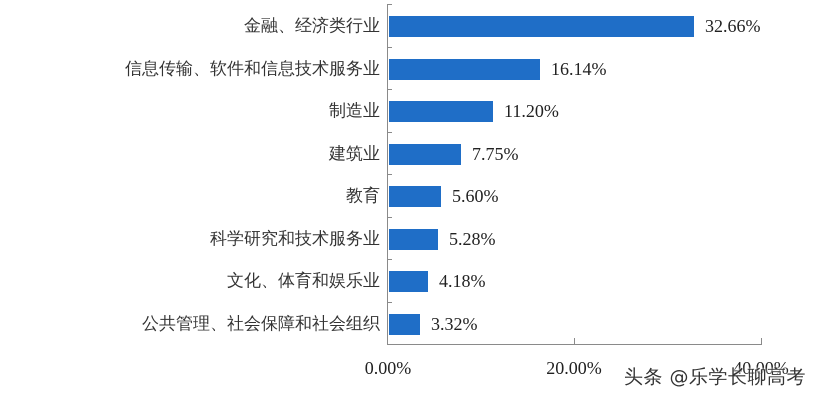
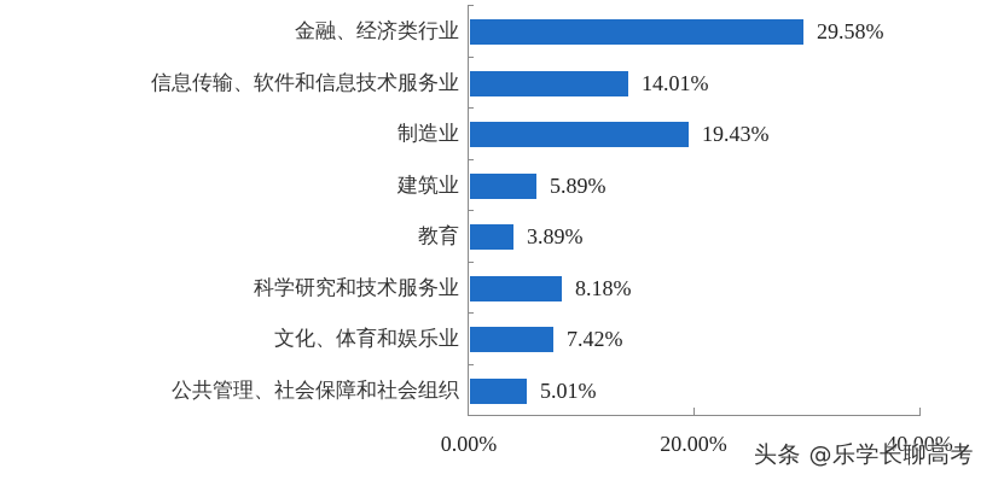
金融、经济类行业: 32.66% -> 29.58%
信息传输、软件和信息技术服务业: 16.14% -> 14.01%
制造业: 11.20% -> 19.43%
建筑业: 7.75% -> 5.89%
教育: 5.60% -> 3.89%
科学研究和技术服务业: 5.28% -> 8.18%
文化、体育和娱乐业: 4.18% -> 7.42%
公共管理、社会保障和社会组织: 3.32% -> 5.01%
